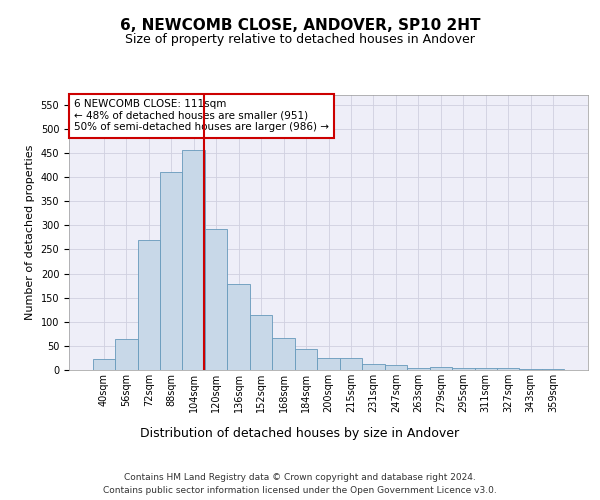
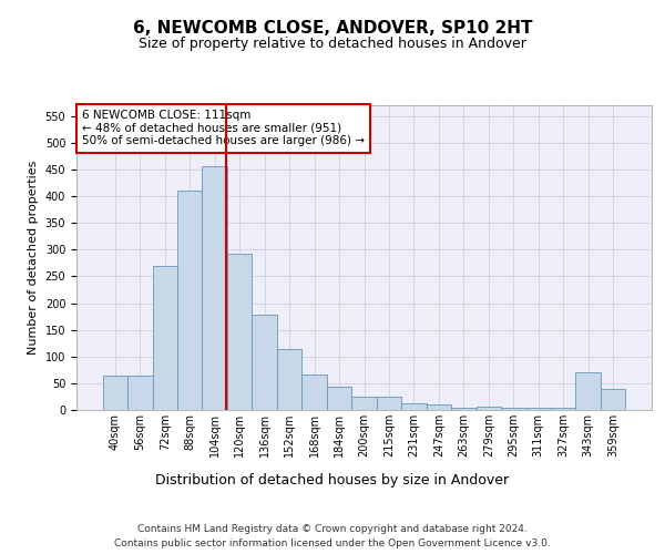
40sqm: 22 -> 65
343sqm: 3 -> 70
359sqm: 2 -> 40
